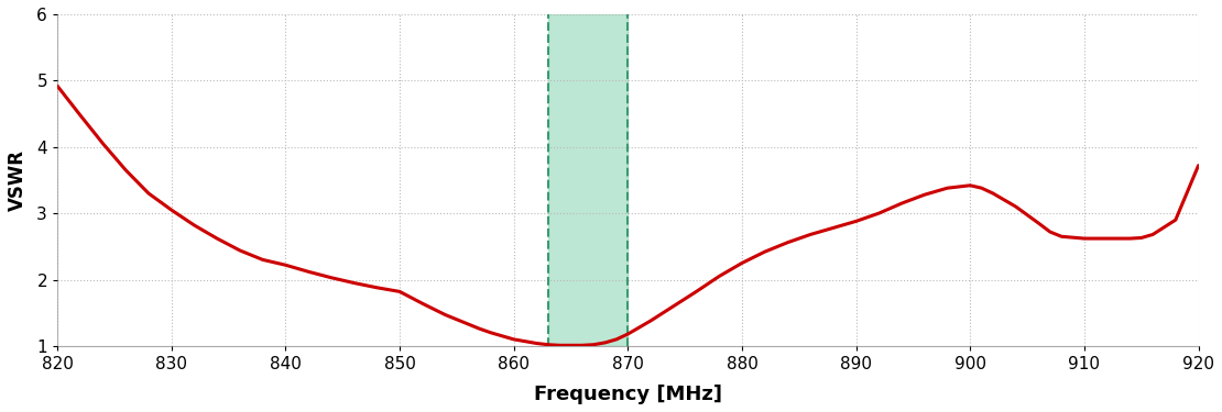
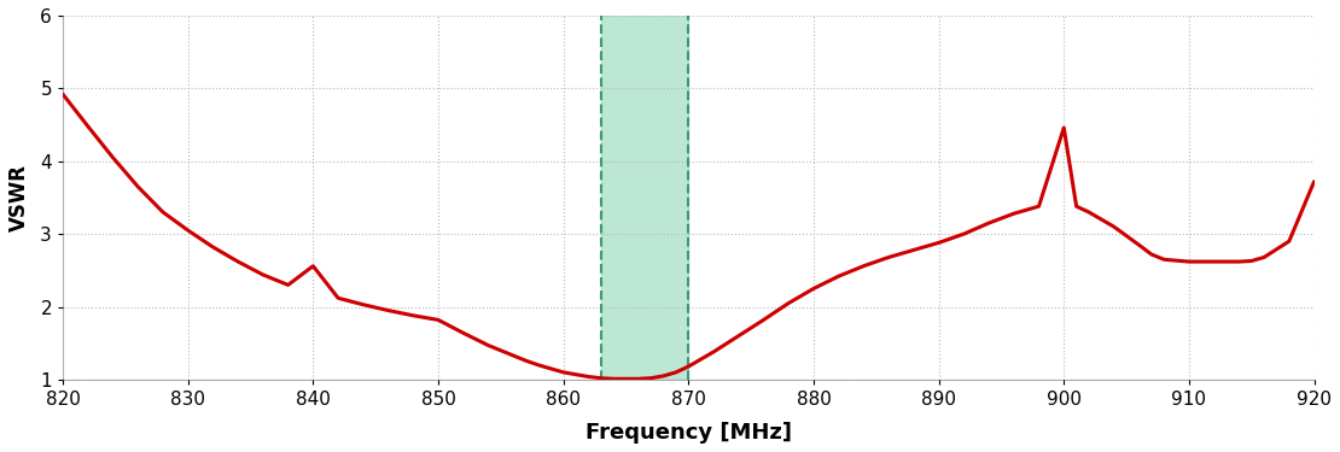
840: 2.22 -> 2.56
900: 3.42 -> 4.46
